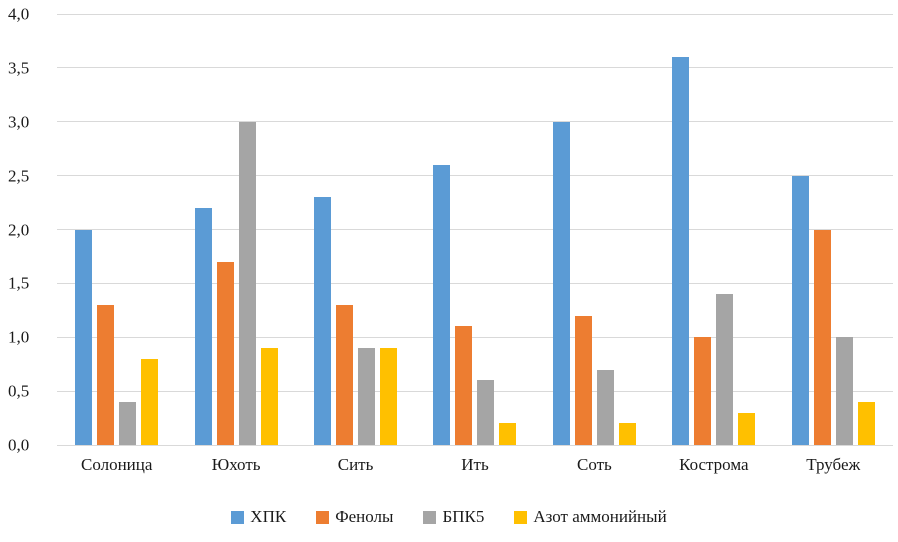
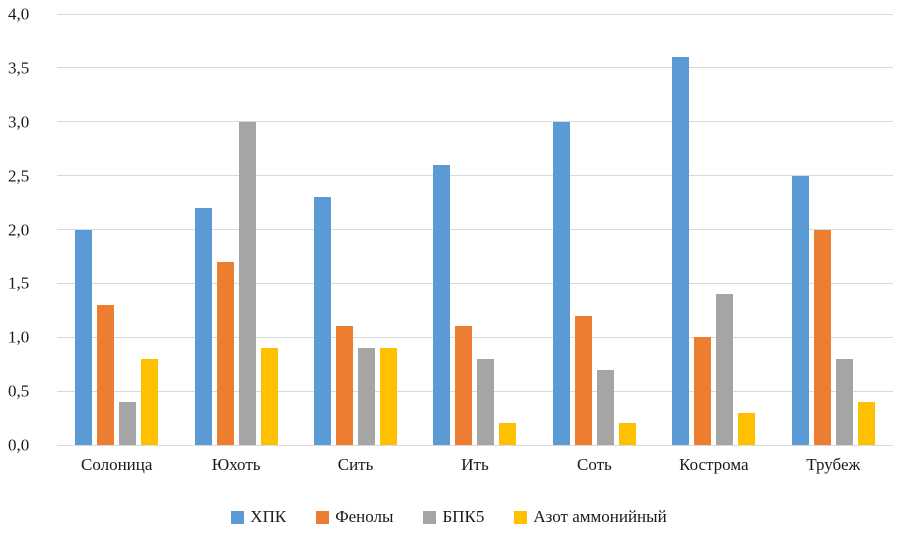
Фенолы/Сить: 1,3 -> 1,1
БПК5/Ить: 0,6 -> 0,8
БПК5/Трубеж: 1,0 -> 0,8
